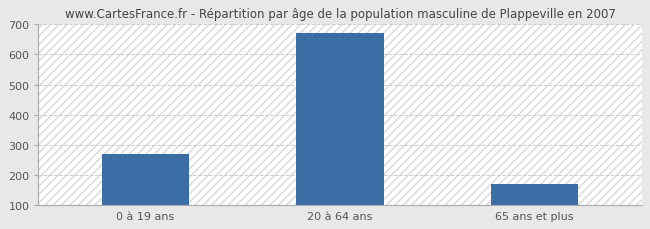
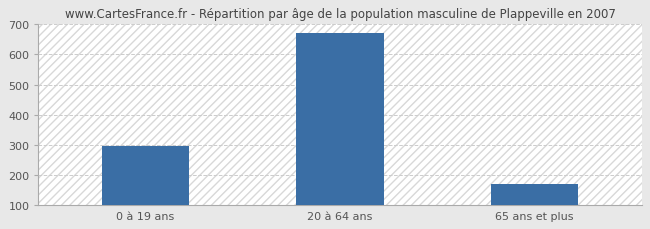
0 à 19 ans: 270 -> 297
